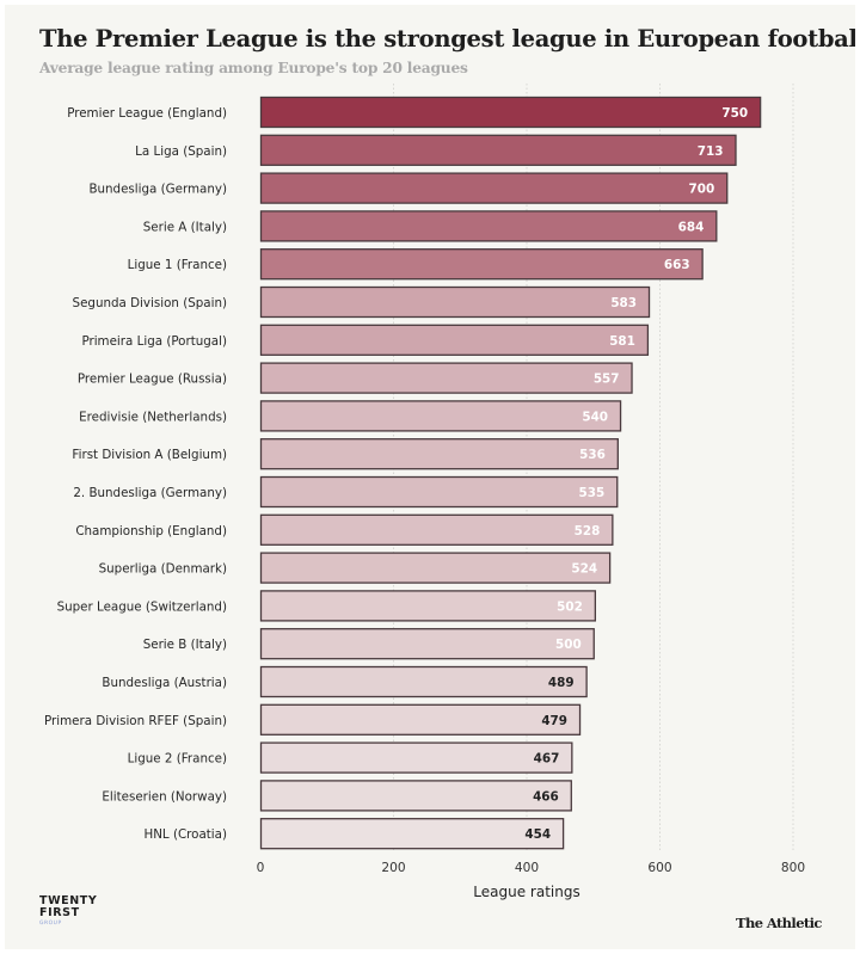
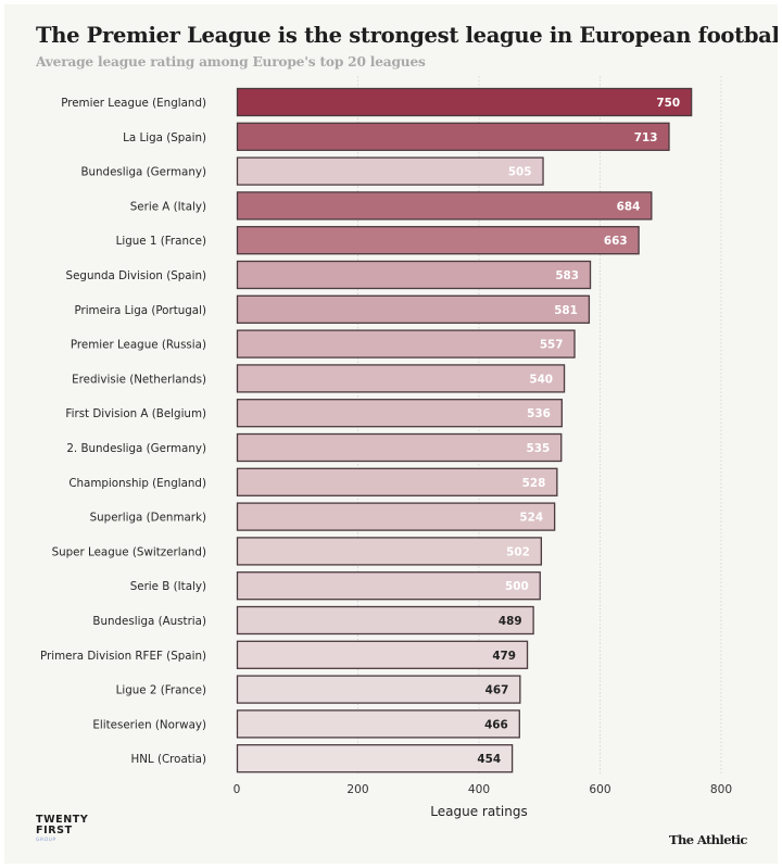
Bundesliga (Germany): 700 -> 505
